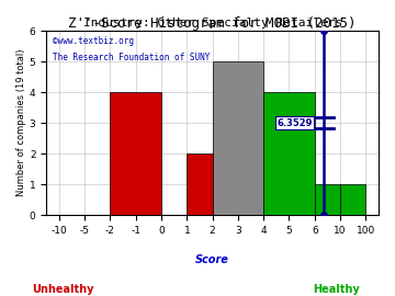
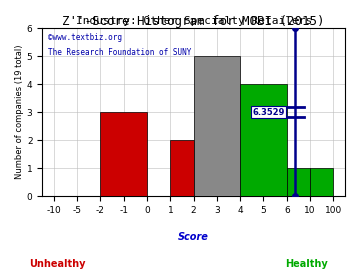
-1: 4 -> 3
